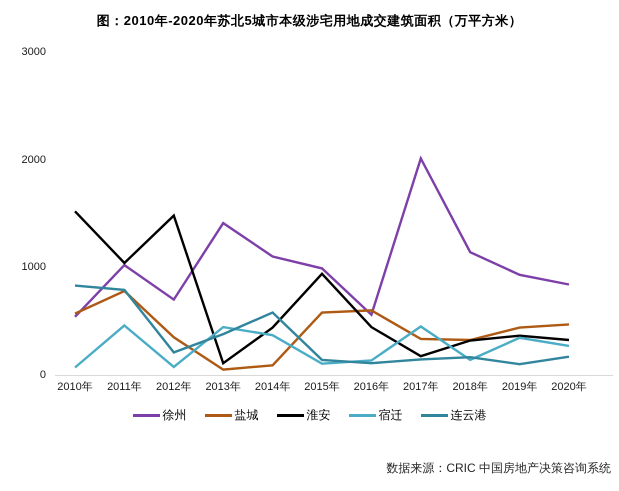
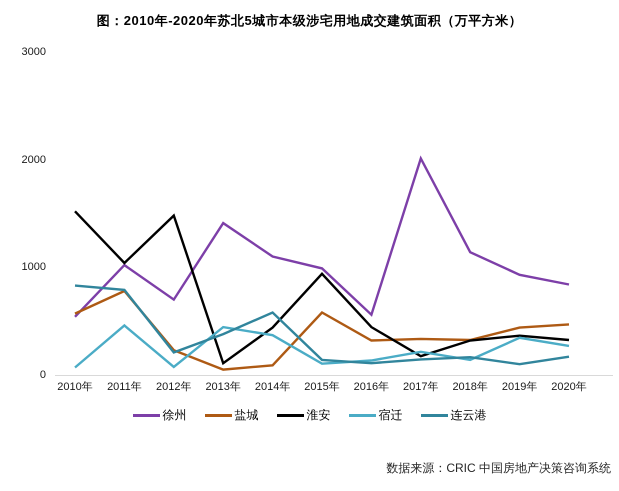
盐城/2012年: 350 -> 230
盐城/2016年: 600 -> 320
宿迁/2017年: 450 -> 220
